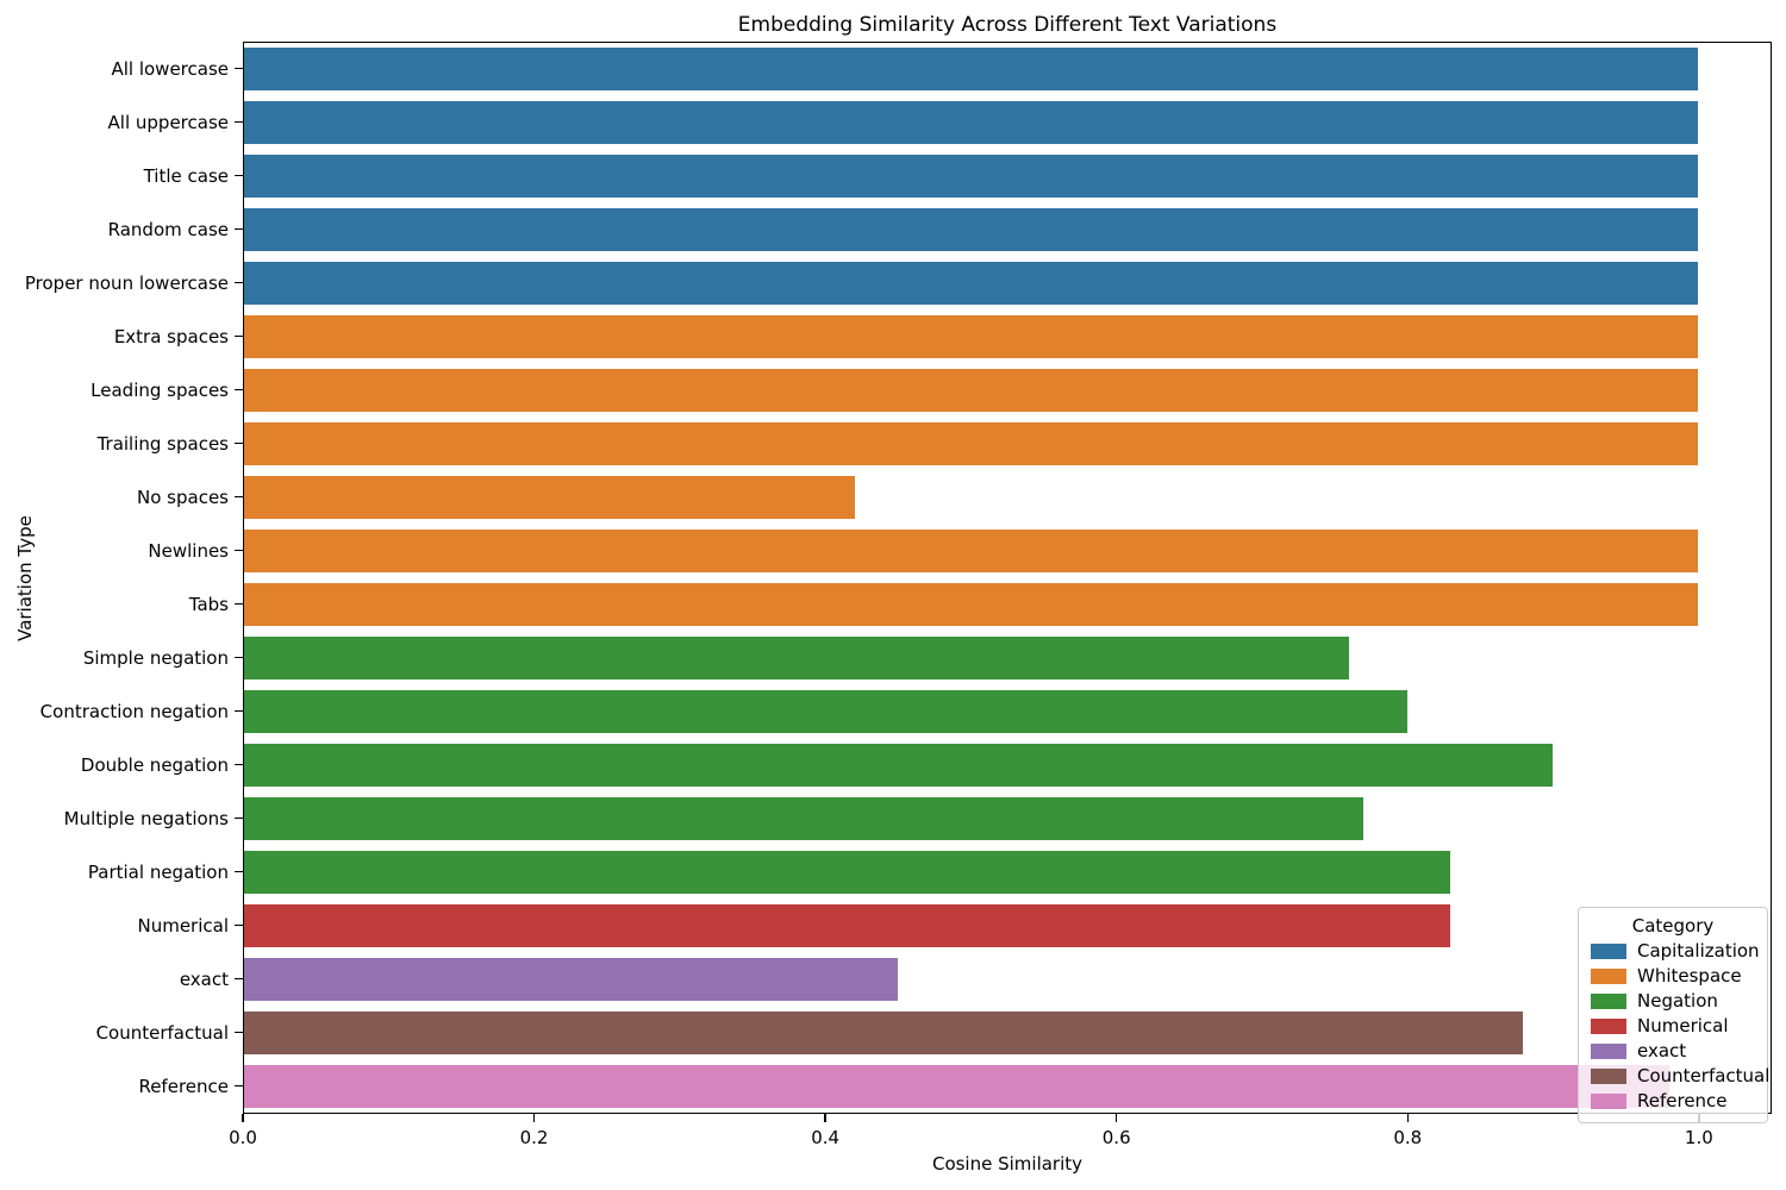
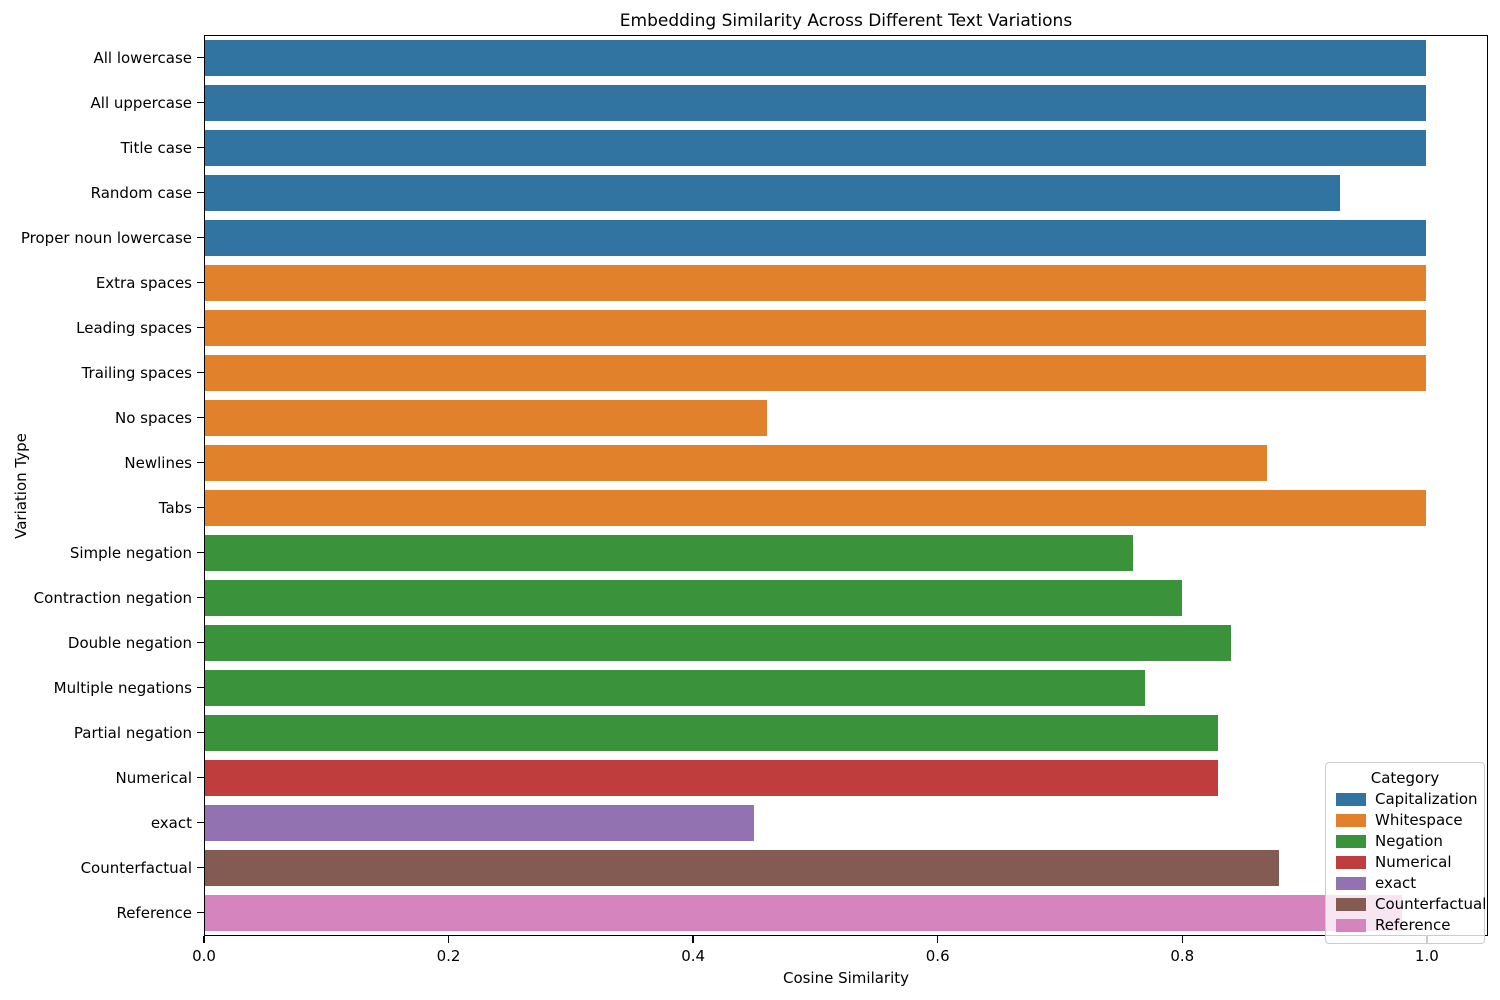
Random case: 1.00 -> 0.93
No spaces: 0.42 -> 0.46
Newlines: 1.00 -> 0.87
Double negation: 0.90 -> 0.84
